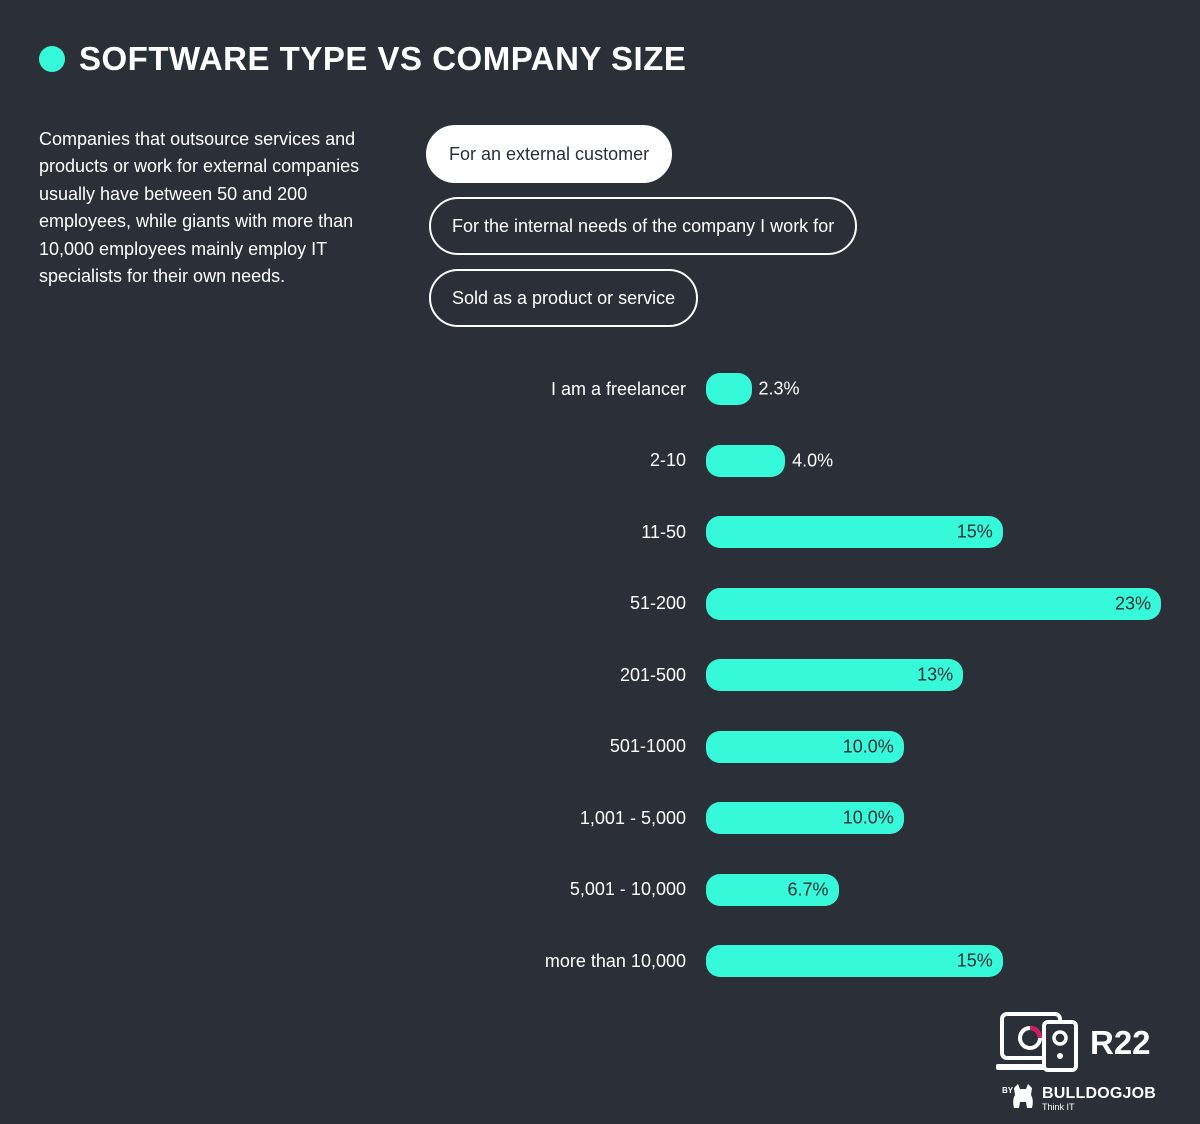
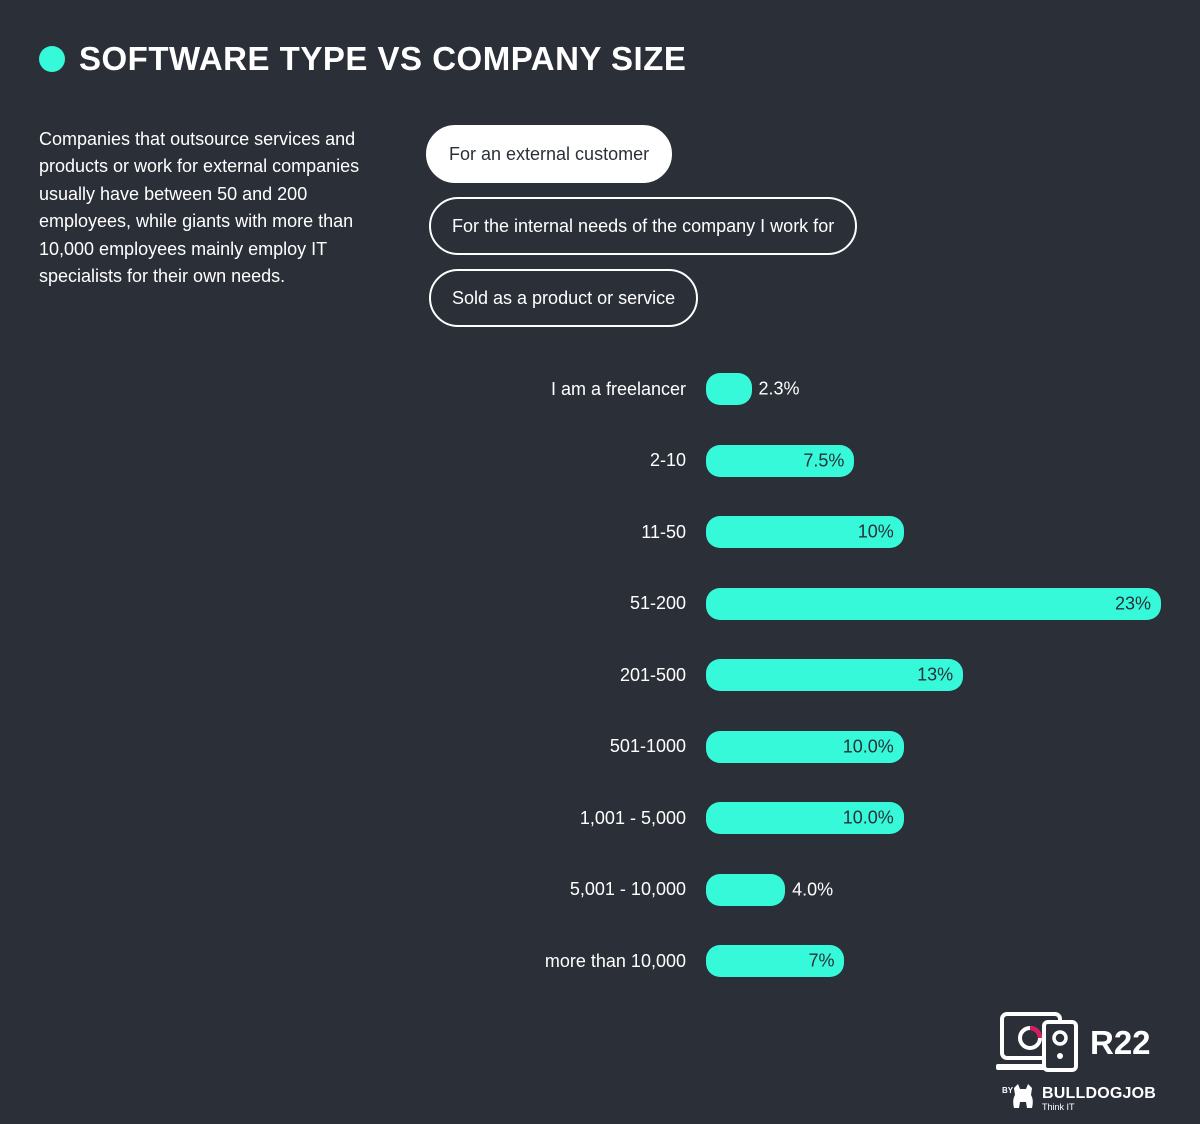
2-10: 4.0% -> 7.5%
11-50: 15% -> 10%
5,001 - 10,000: 6.7% -> 4.0%
more than 10,000: 15% -> 7%
